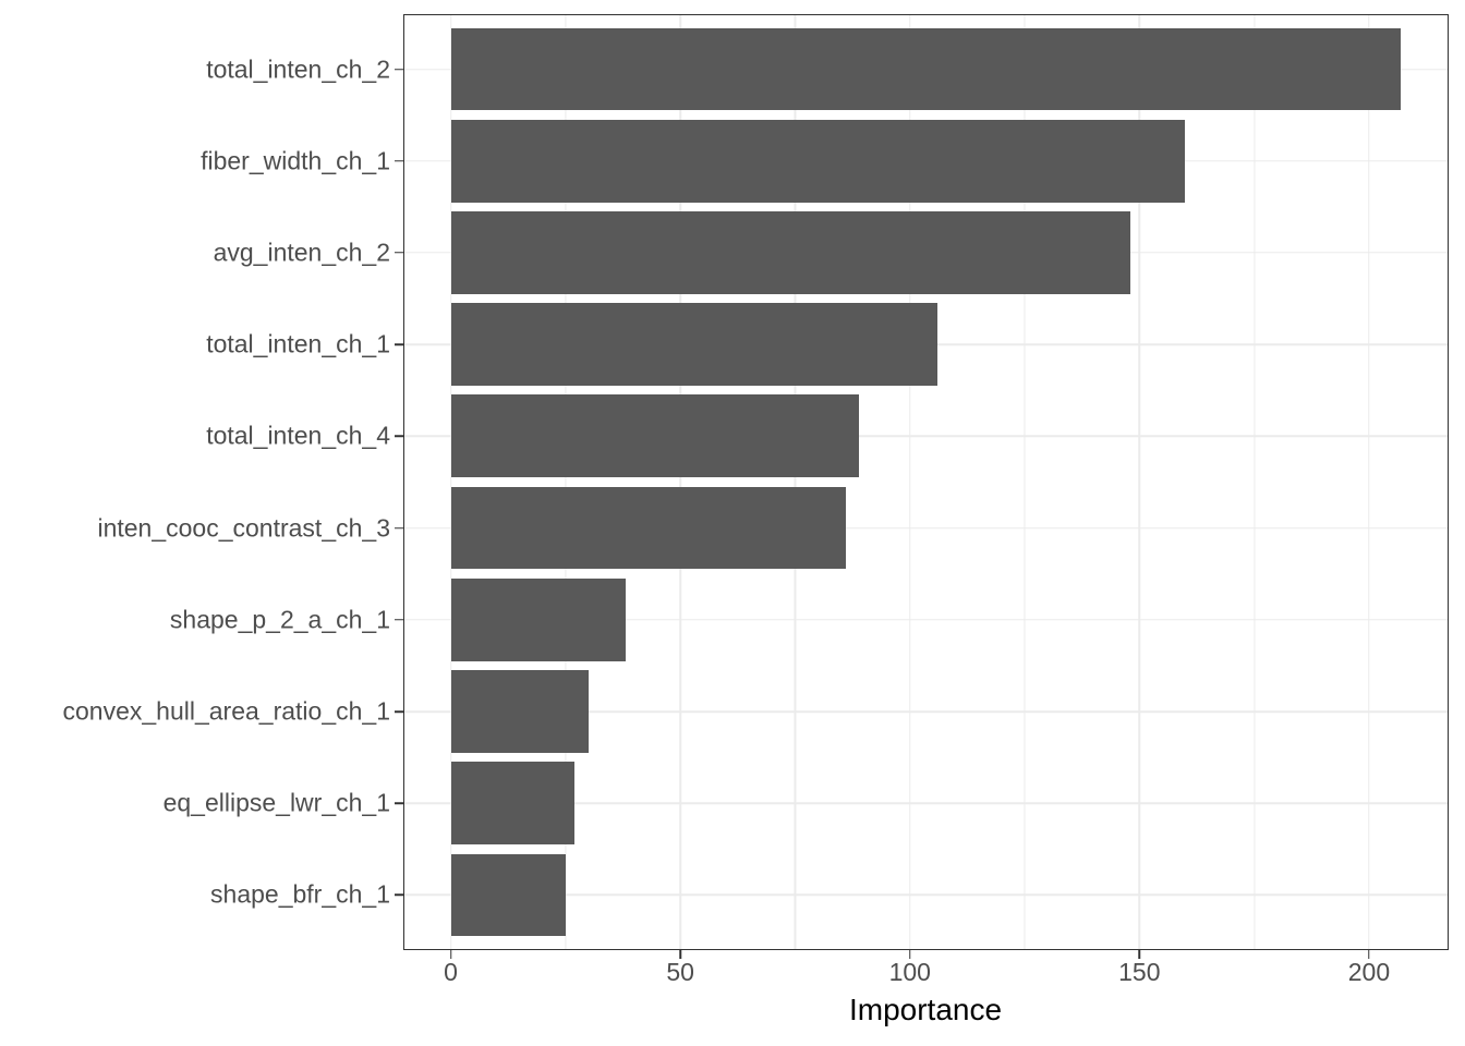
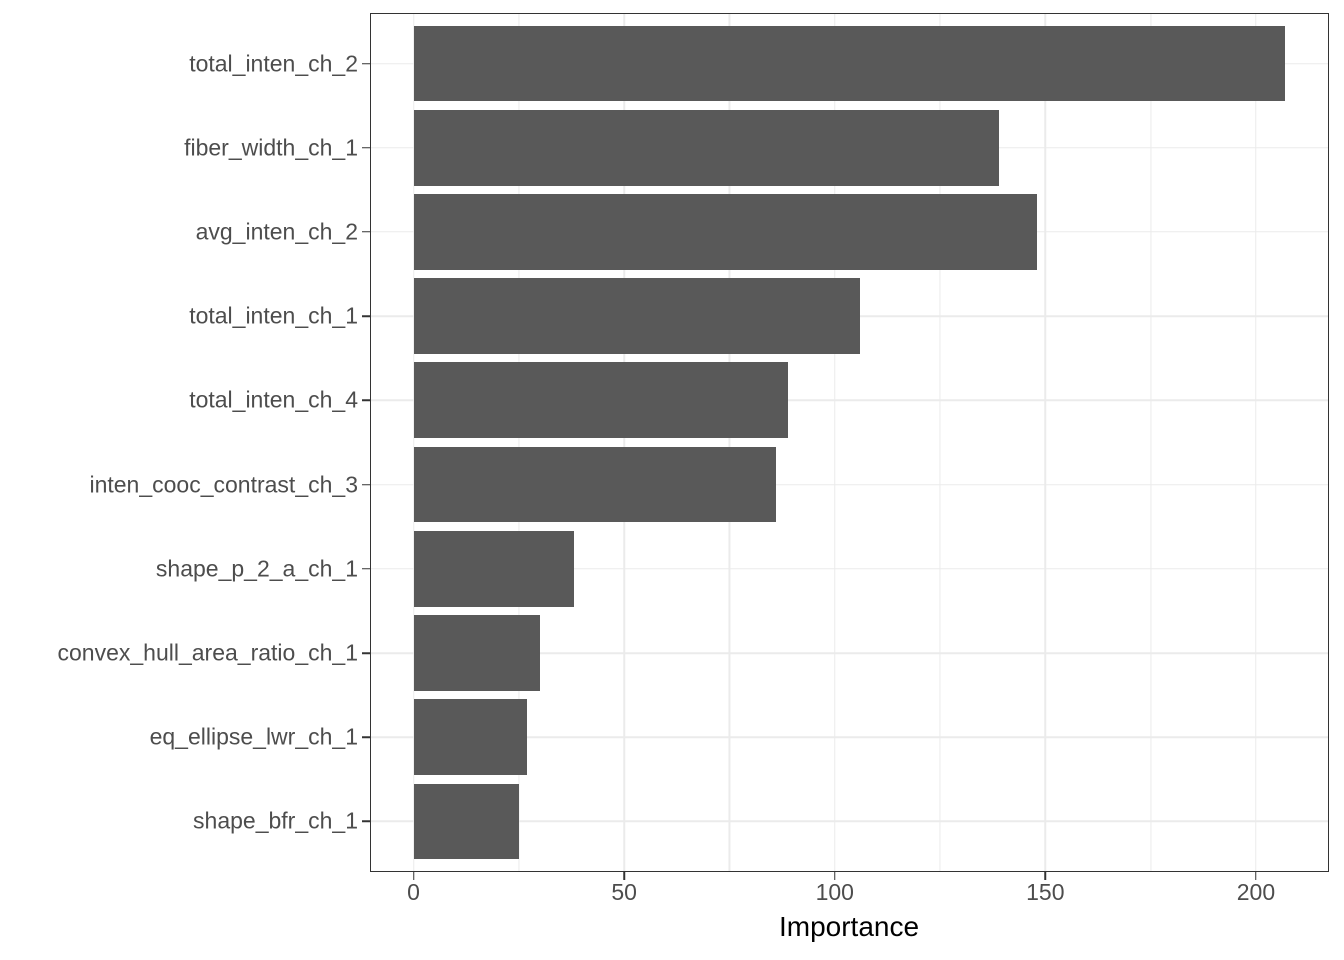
fiber_width_ch_1: 160 -> 139
